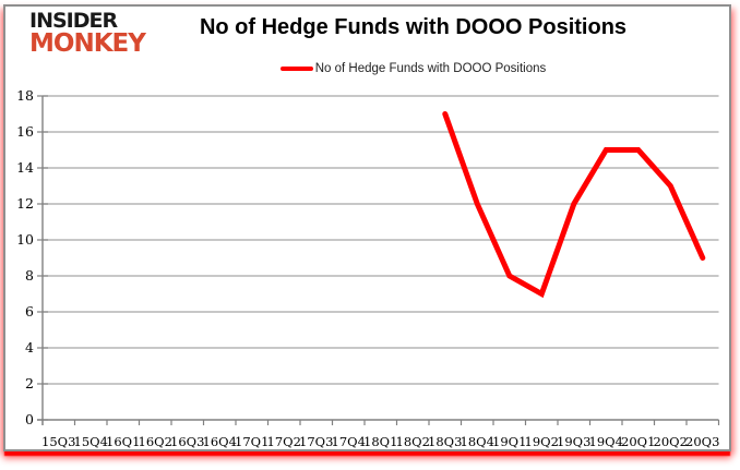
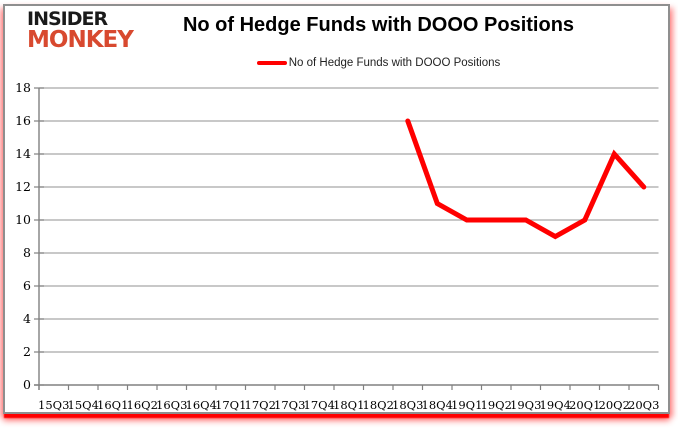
18Q3: 17 -> 16
18Q4: 12 -> 11
19Q1: 8 -> 10
19Q2: 7 -> 10
19Q3: 12 -> 10
19Q4: 15 -> 9
20Q1: 15 -> 10
20Q2: 13 -> 14
20Q3: 9 -> 12
